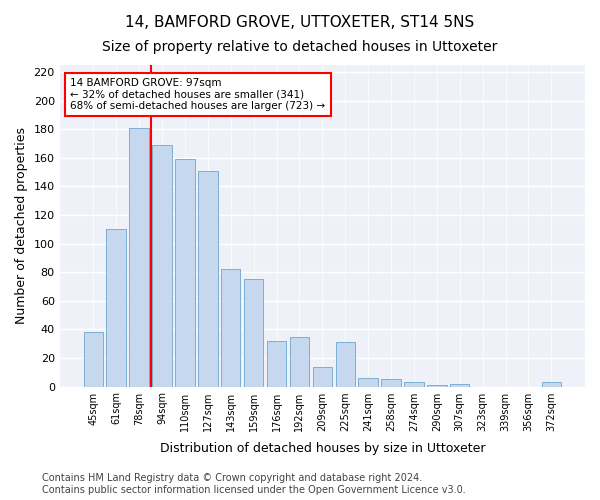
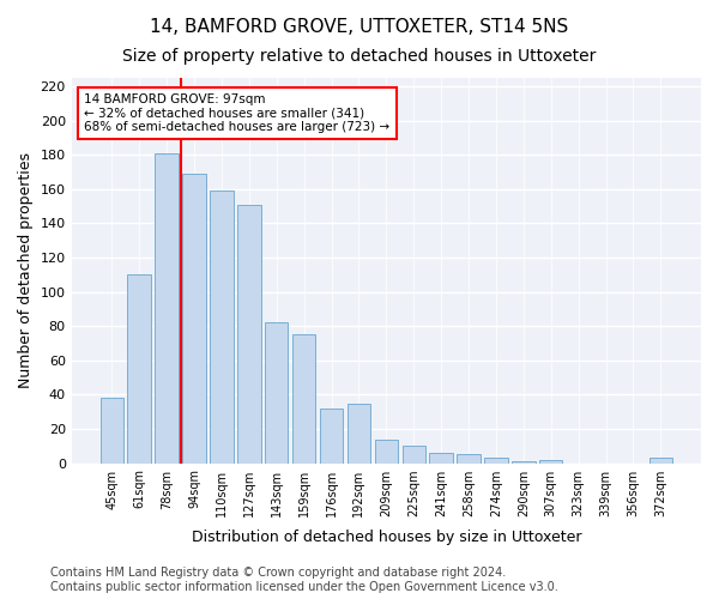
225sqm: 31 -> 10
